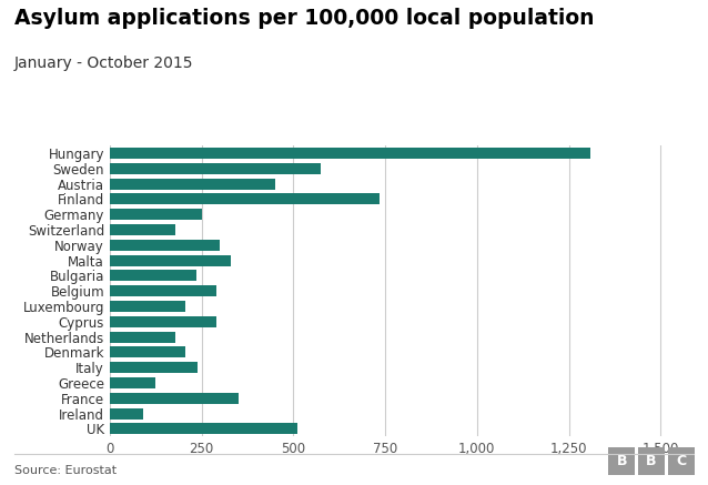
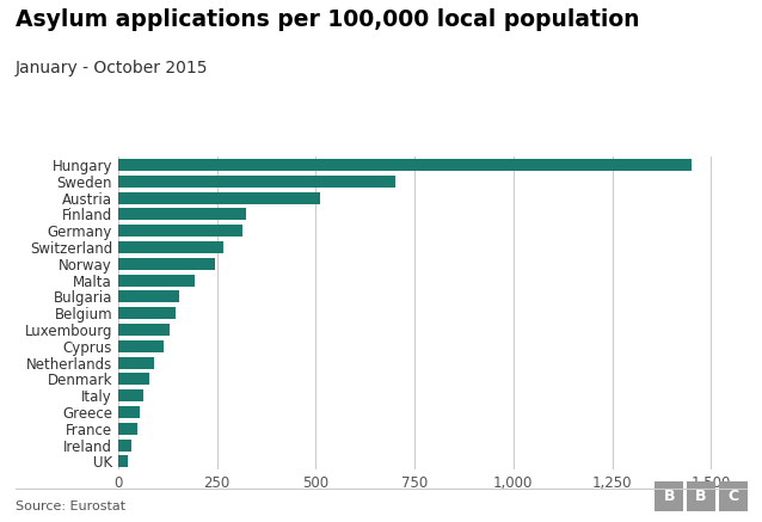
Hungary: 1,310 -> 1,450
Sweden: 575 -> 700
Austria: 450 -> 510
Finland: 735 -> 325
Germany: 250 -> 315
Switzerland: 180 -> 265
Norway: 300 -> 245
Malta: 330 -> 195
Bulgaria: 235 -> 155
Belgium: 290 -> 145
Luxembourg: 205 -> 130
Cyprus: 290 -> 115
Netherlands: 180 -> 90
Denmark: 205 -> 80
Italy: 240 -> 65
Greece: 125 -> 55
France: 350 -> 50
Ireland: 90 -> 35
UK: 510 -> 25
